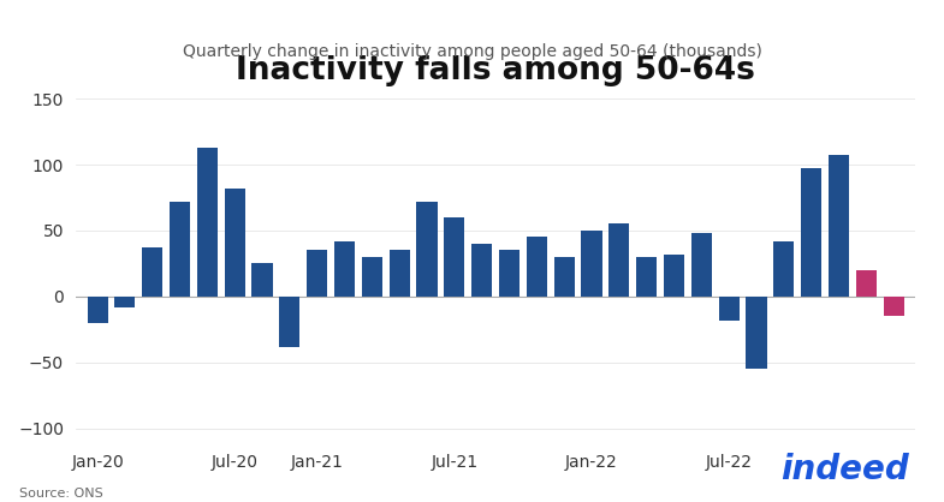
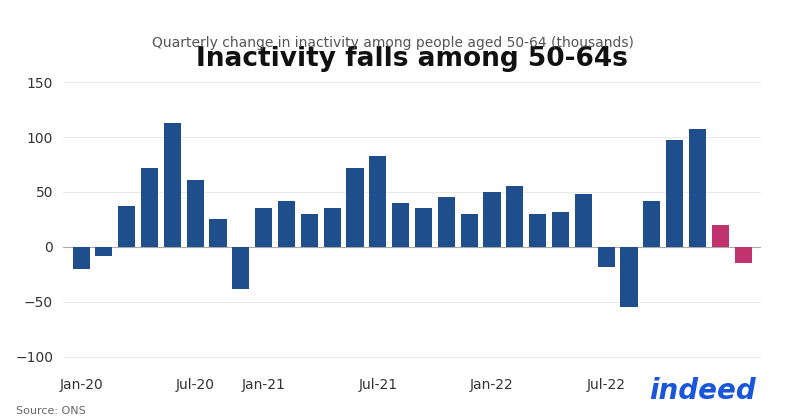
Jul-20: 82 -> 61
Jul-21: 60 -> 83
